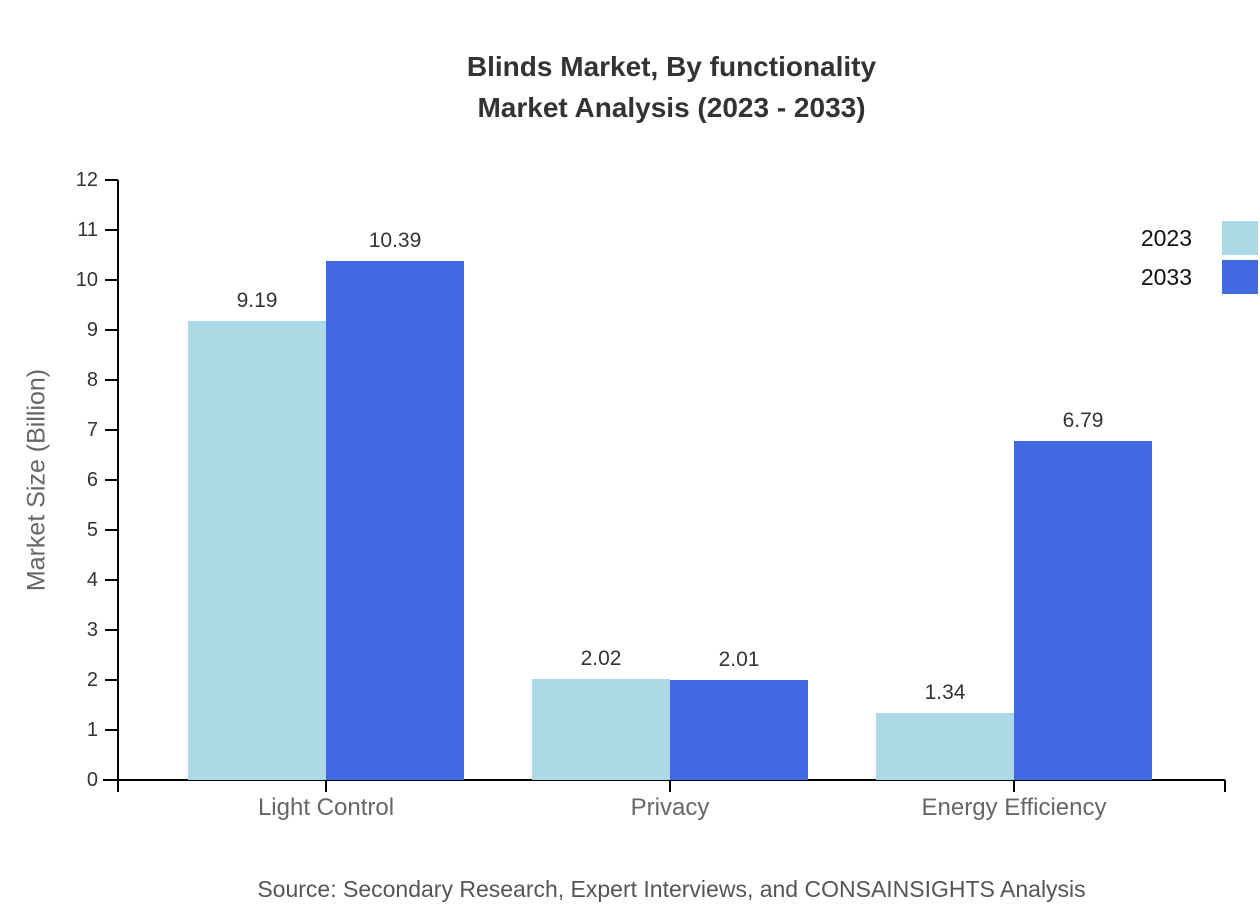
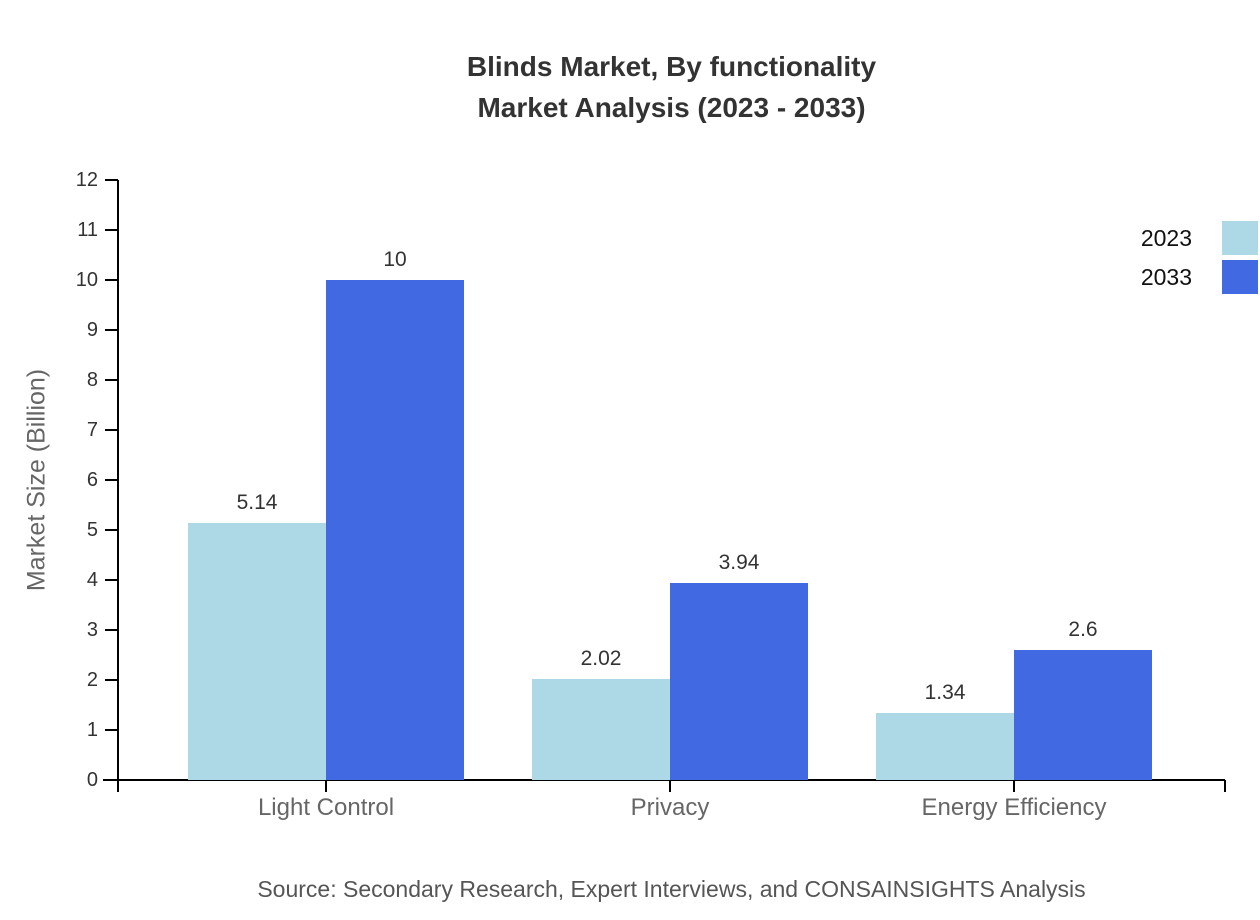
2023/Light Control: 9.19 -> 5.14
2033/Light Control: 10.39 -> 10
2033/Privacy: 2.01 -> 3.94
2033/Energy Efficiency: 6.79 -> 2.6
